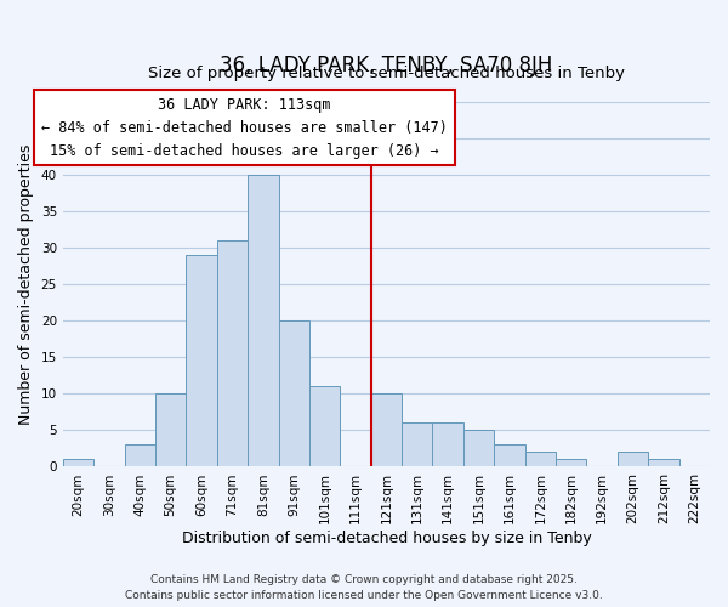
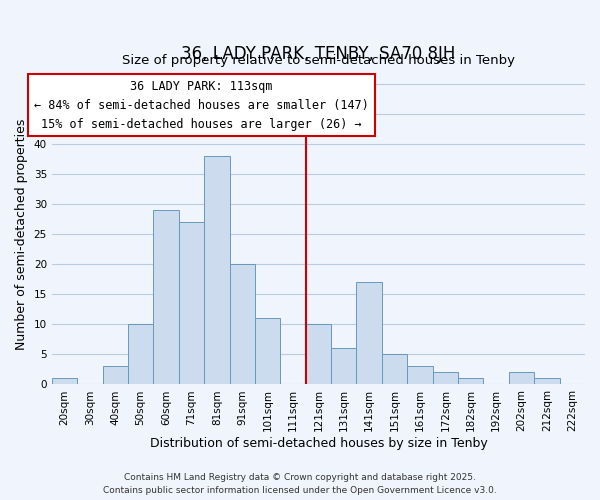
71sqm: 31 -> 27
81sqm: 40 -> 38
141sqm: 6 -> 17
